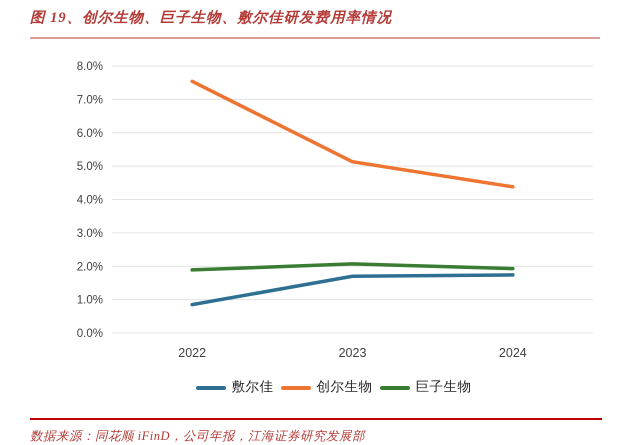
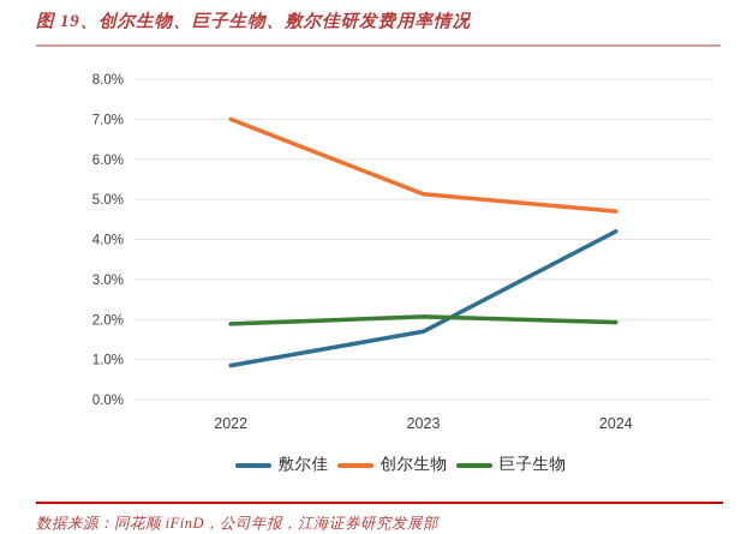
创尔生物/2022: 7.5% -> 7.0%
敷尔佳/2024: 1.7% -> 4.2%
创尔生物/2024: 4.4% -> 4.7%
